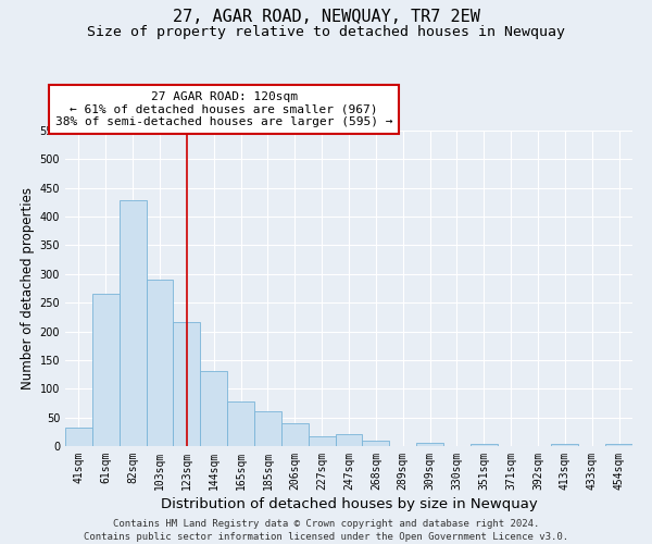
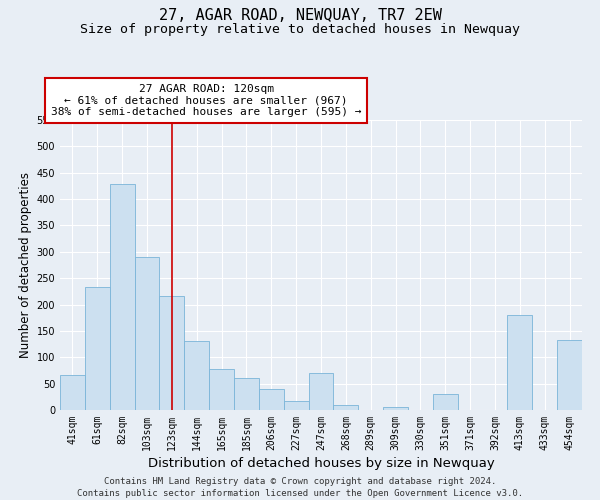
41sqm: 33 -> 66
61sqm: 265 -> 234
247sqm: 20 -> 70
351sqm: 4 -> 30
413sqm: 4 -> 180
454sqm: 4 -> 132
